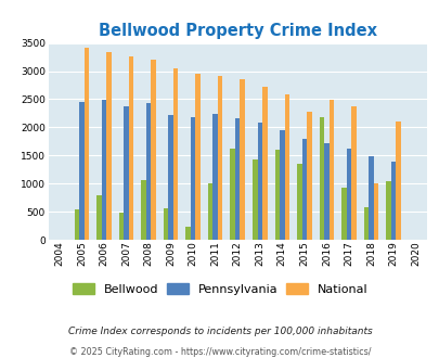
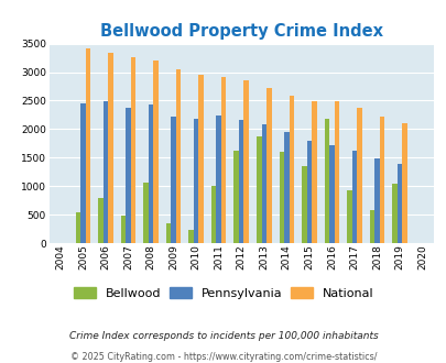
Bellwood/2009: 560 -> 340
Bellwood/2013: 1420 -> 1870
National/2015: 2280 -> 2490
National/2018: 1000 -> 2210
